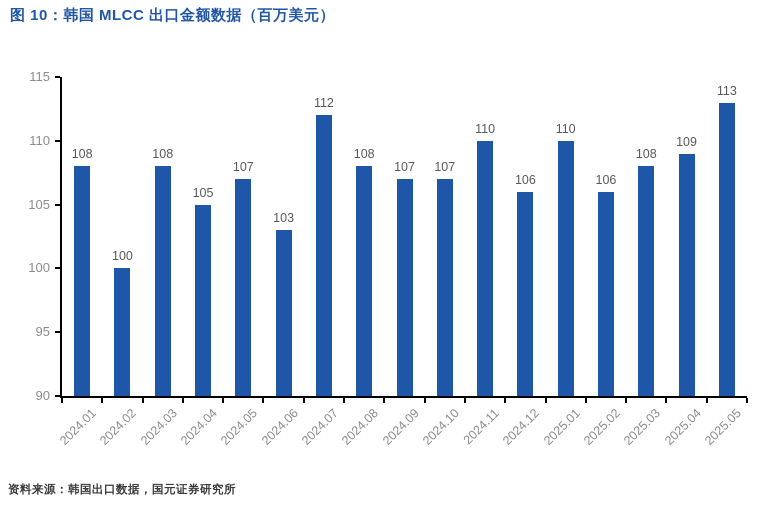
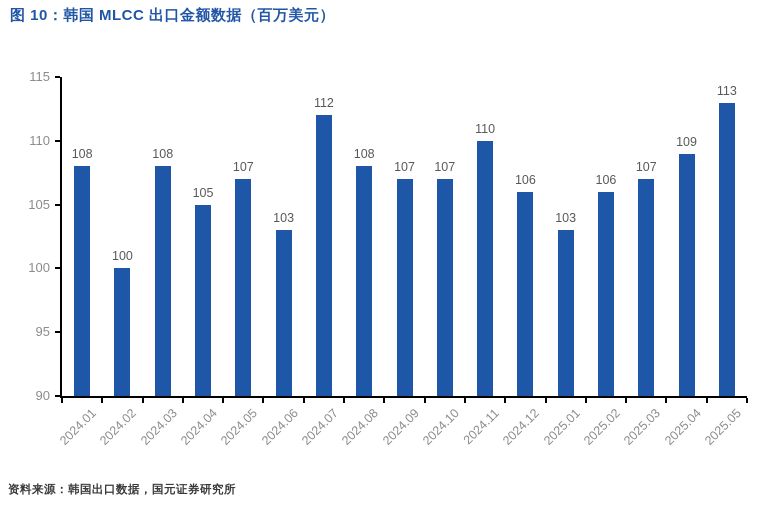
2025.01: 110 -> 103
2025.03: 108 -> 107
